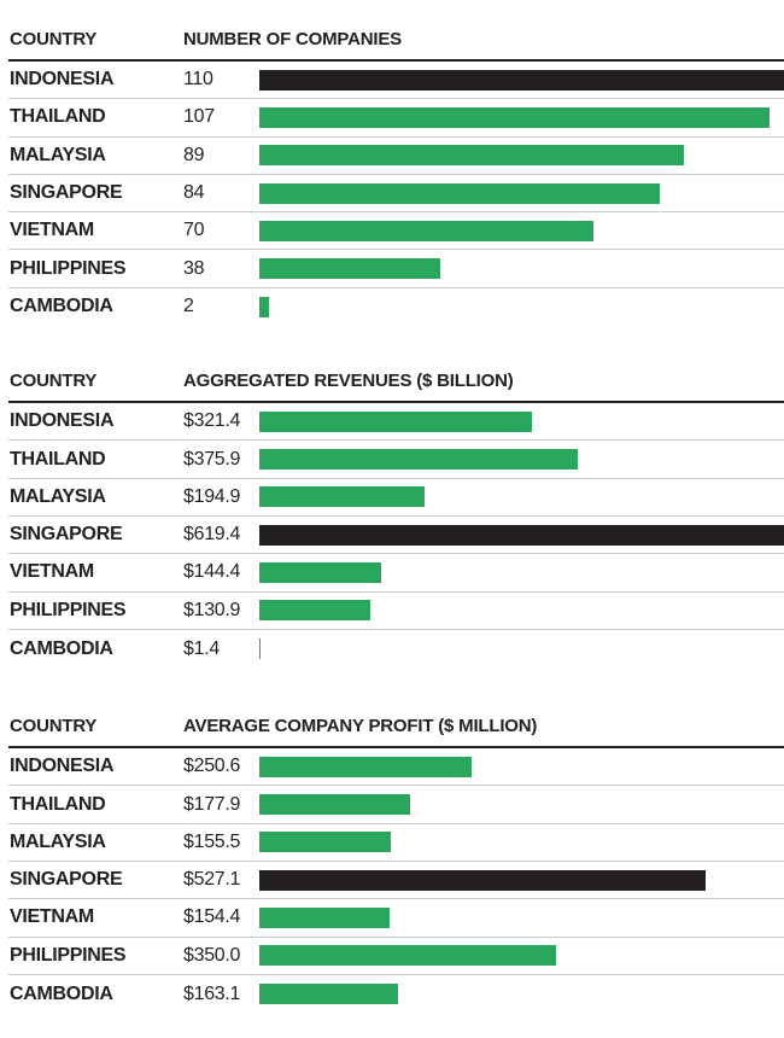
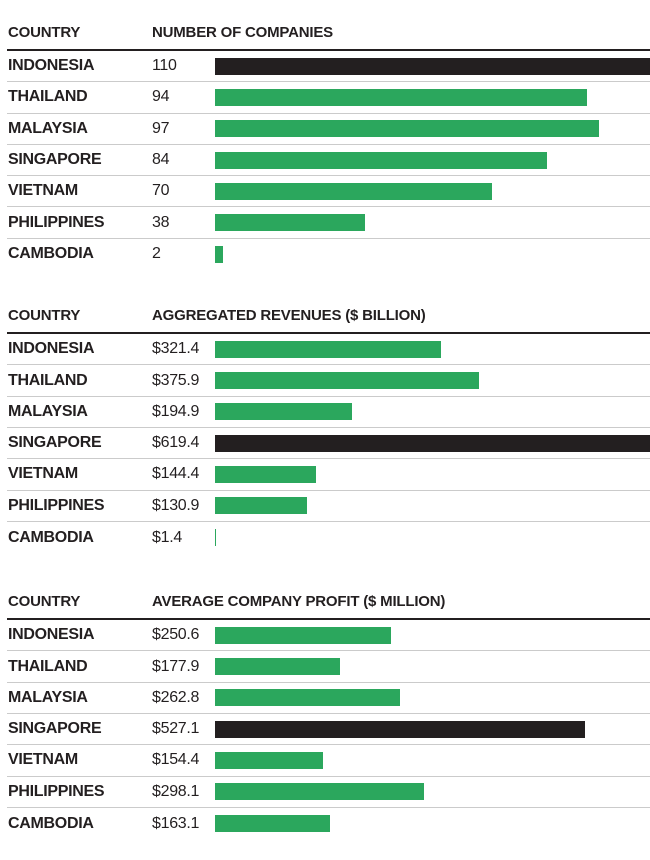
NUMBER OF COMPANIES/THAILAND: 107 -> 94
NUMBER OF COMPANIES/MALAYSIA: 89 -> 97
AVERAGE COMPANY PROFIT ($ MILLION)/MALAYSIA: $155.5 -> $262.8
AVERAGE COMPANY PROFIT ($ MILLION)/PHILIPPINES: $350.0 -> $298.1
